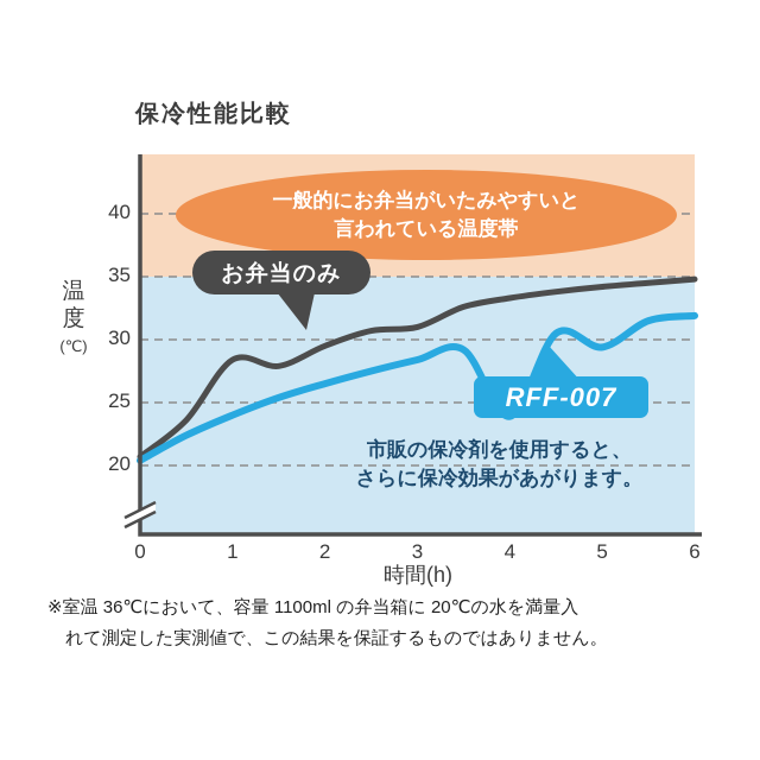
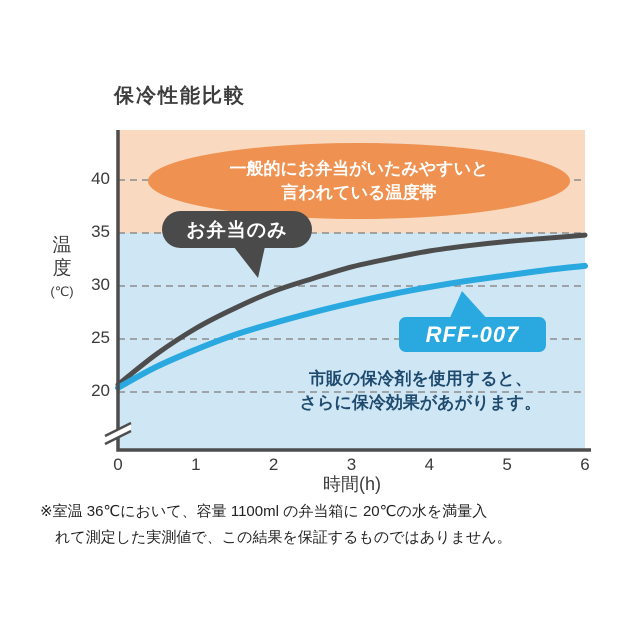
お弁当のみ/1: 28.4 -> 26.0
お弁当のみ/3: 31.0 -> 31.8
RFF-007/4: 23.9 -> 29.9
RFF-007/5: 29.4 -> 31.0
